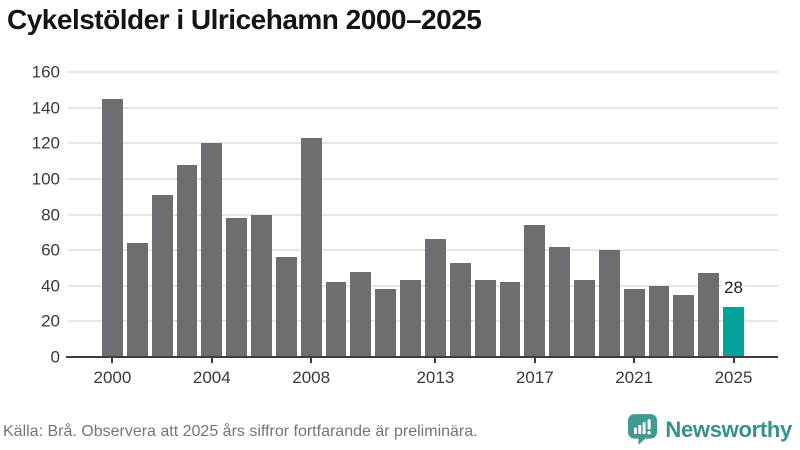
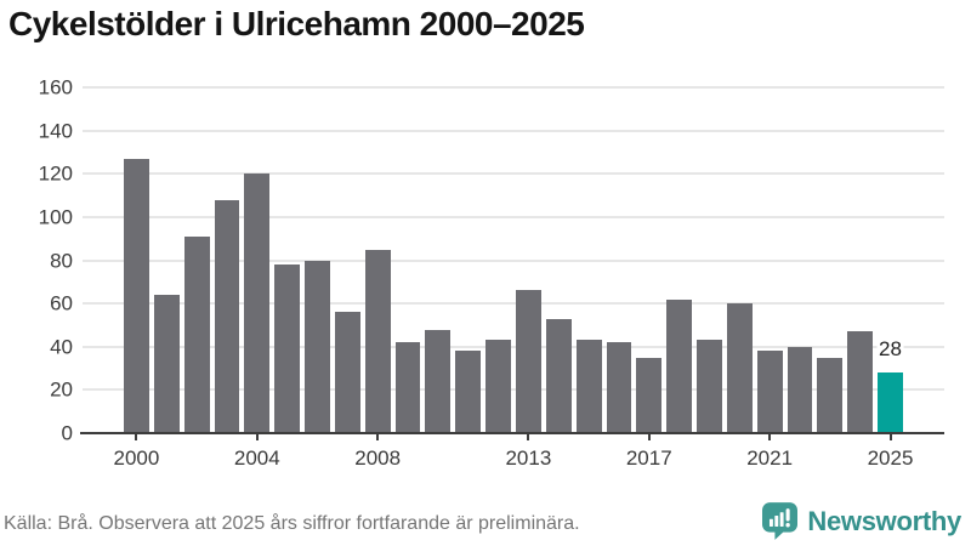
2000: 145 -> 127
2008: 123 -> 85
2017: 74 -> 35
